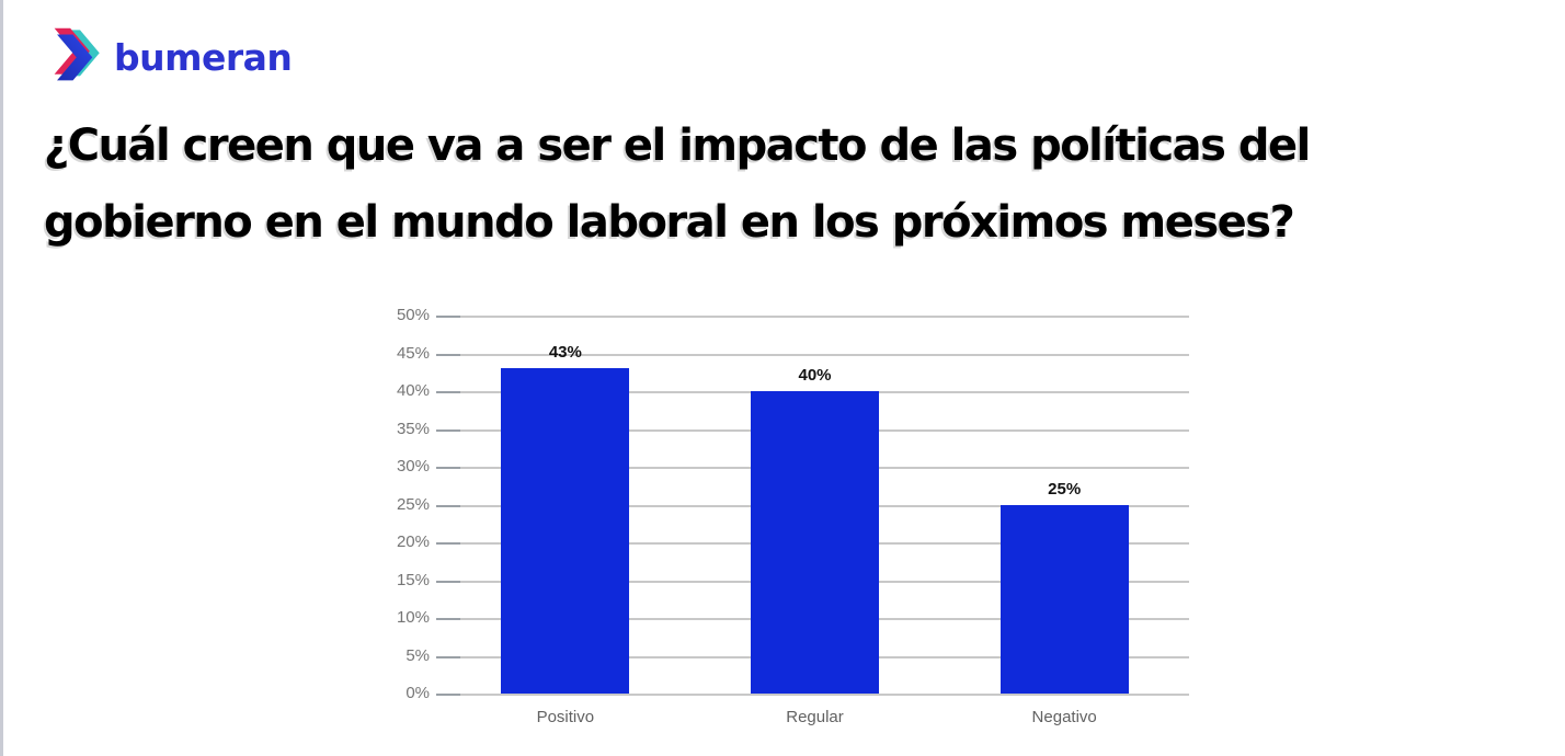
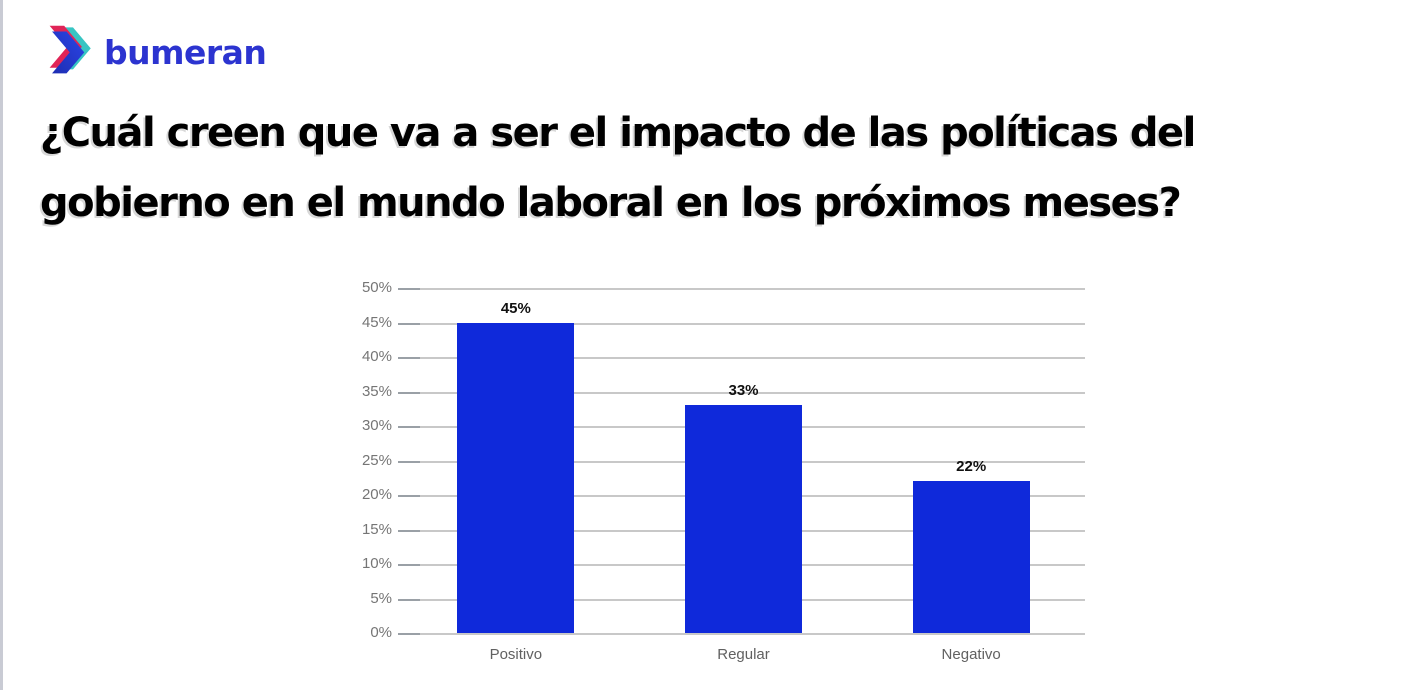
Positivo: 43% -> 45%
Regular: 40% -> 33%
Negativo: 25% -> 22%
